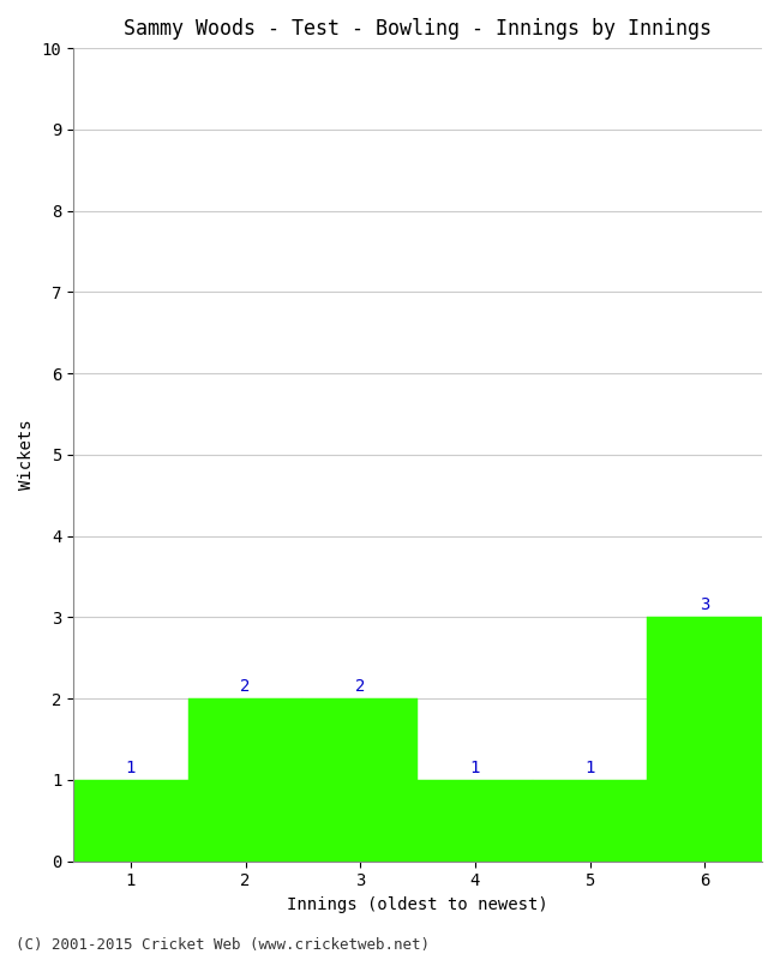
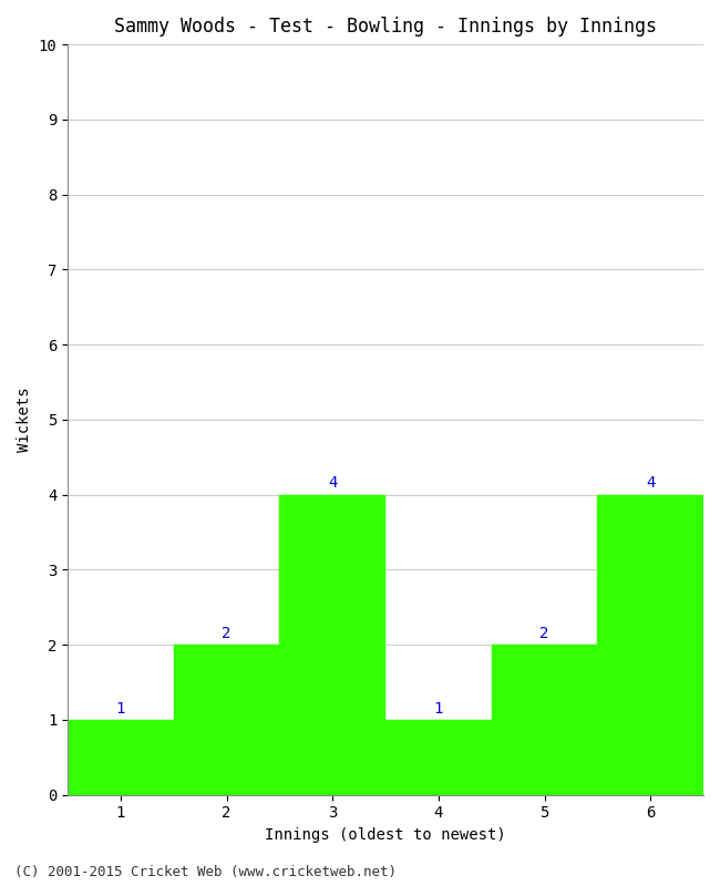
3: 2 -> 4
5: 1 -> 2
6: 3 -> 4
